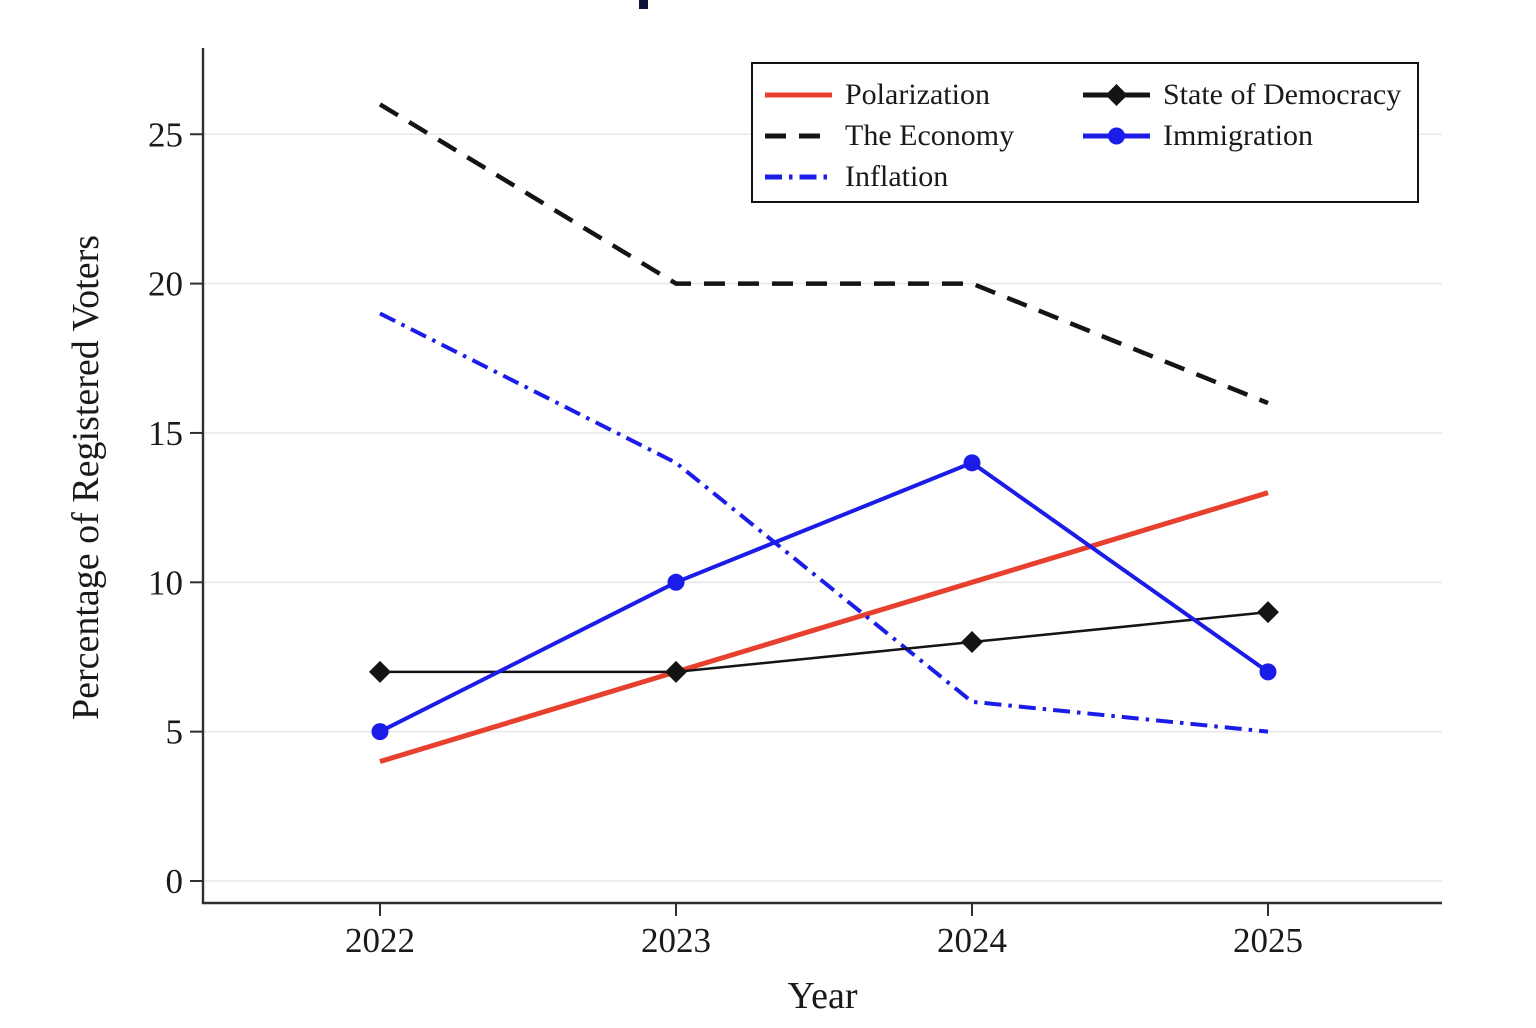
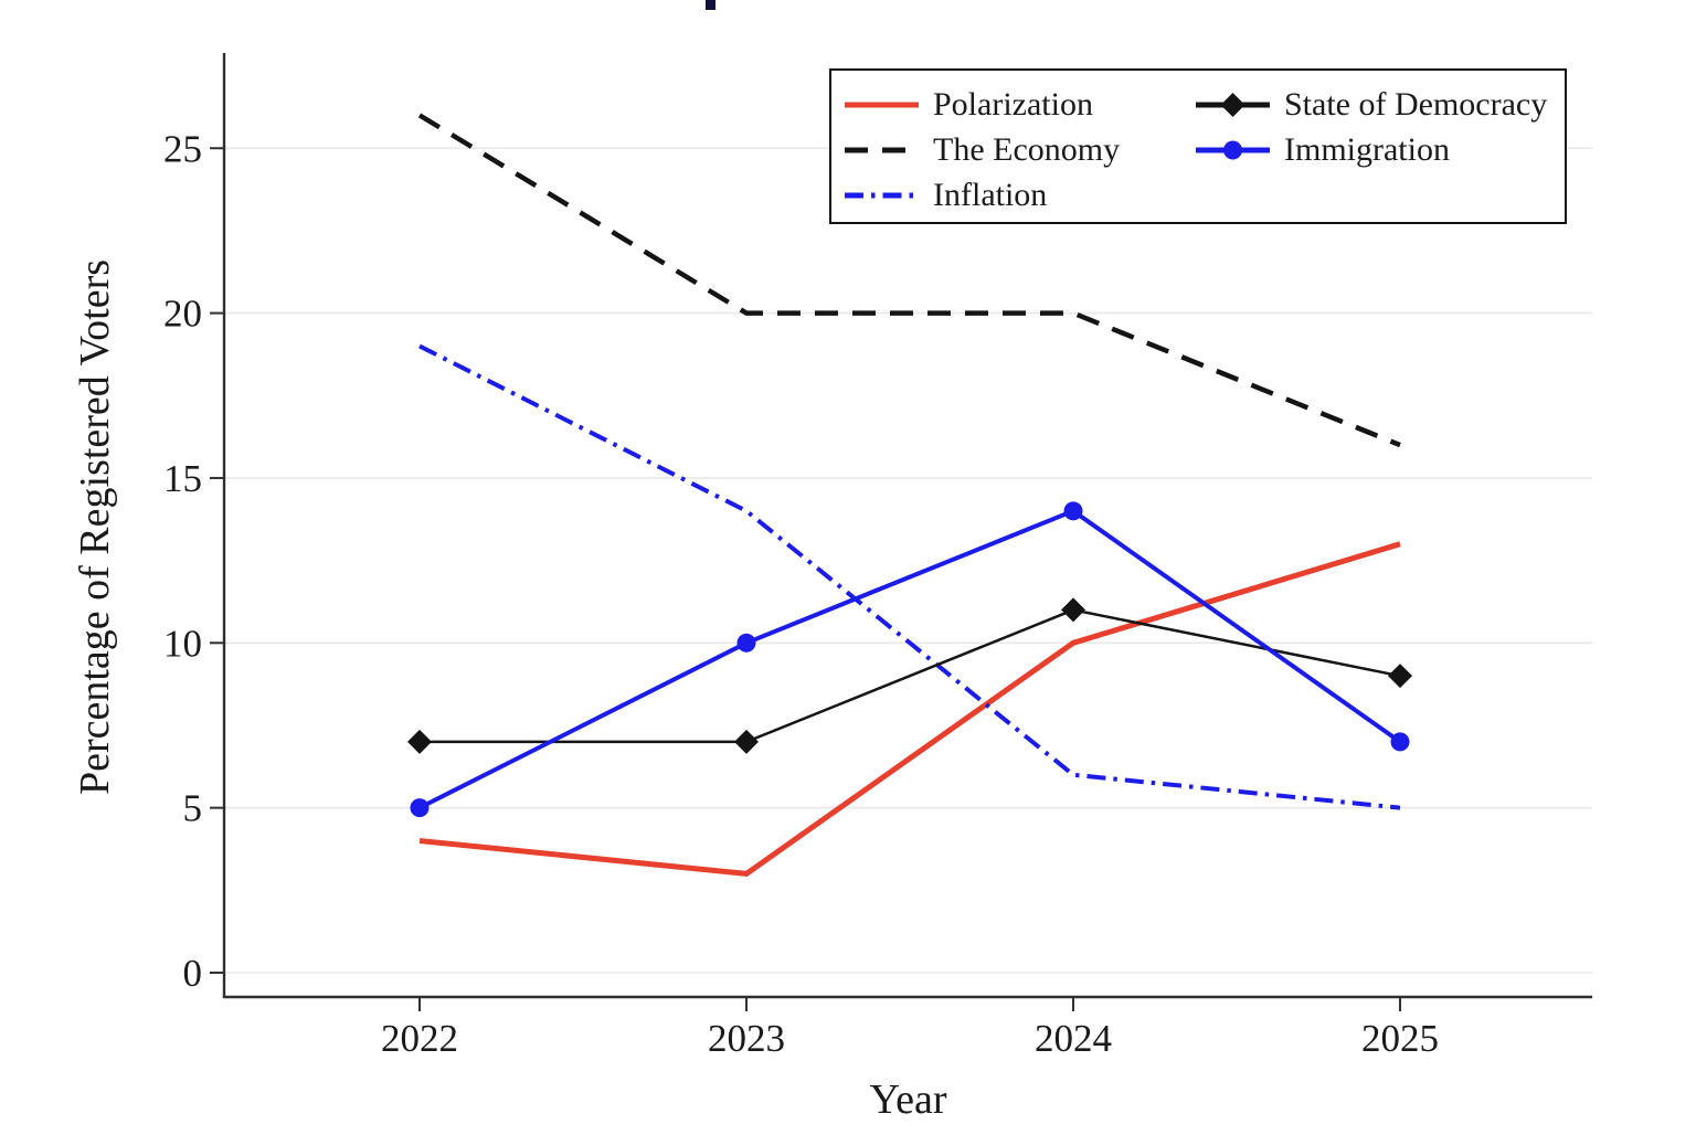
Polarization/2023: 7 -> 3
State of Democracy/2024: 8 -> 11
